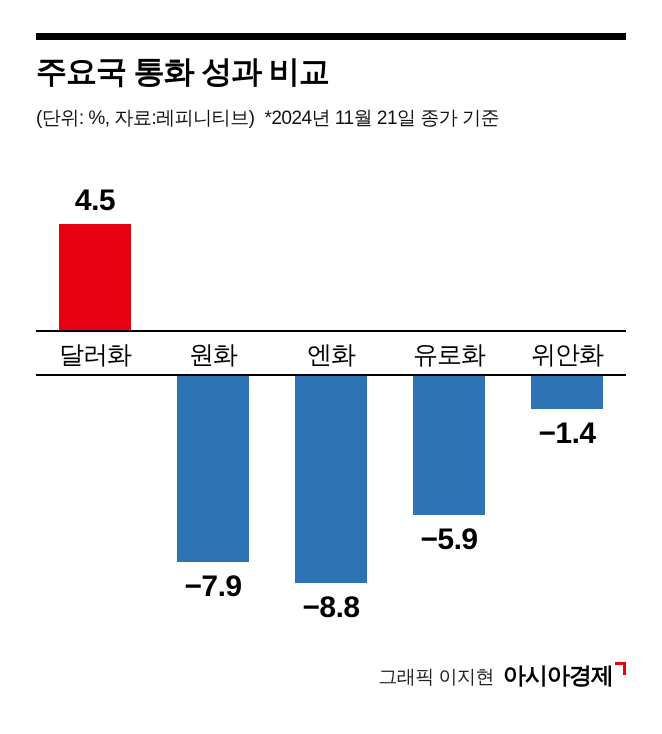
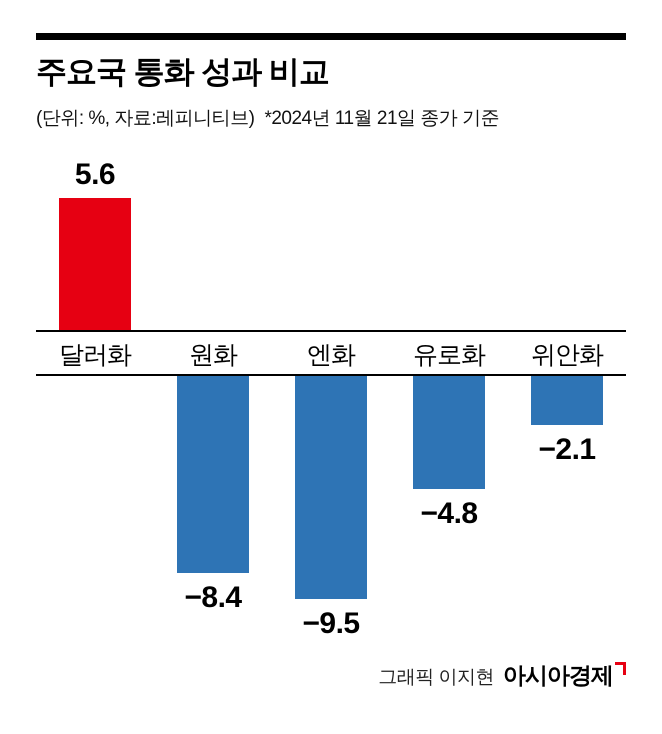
달러화: 4.5 -> 5.6
원화: −7.9 -> −8.4
엔화: −8.8 -> −9.5
유로화: −5.9 -> −4.8
위안화: −1.4 -> −2.1
